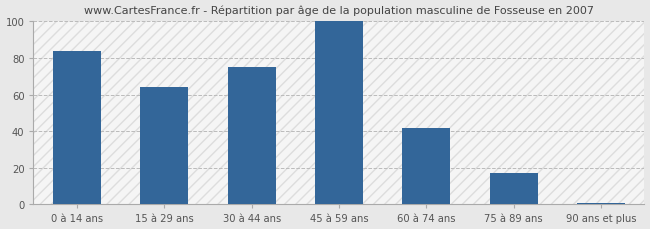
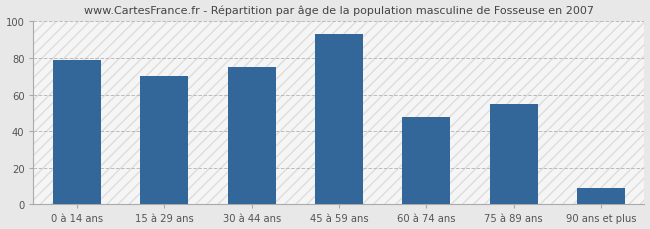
0 à 14 ans: 84 -> 79
15 à 29 ans: 64 -> 70
45 à 59 ans: 100 -> 93
60 à 74 ans: 42 -> 48
75 à 89 ans: 17 -> 55
90 ans et plus: 1 -> 9
